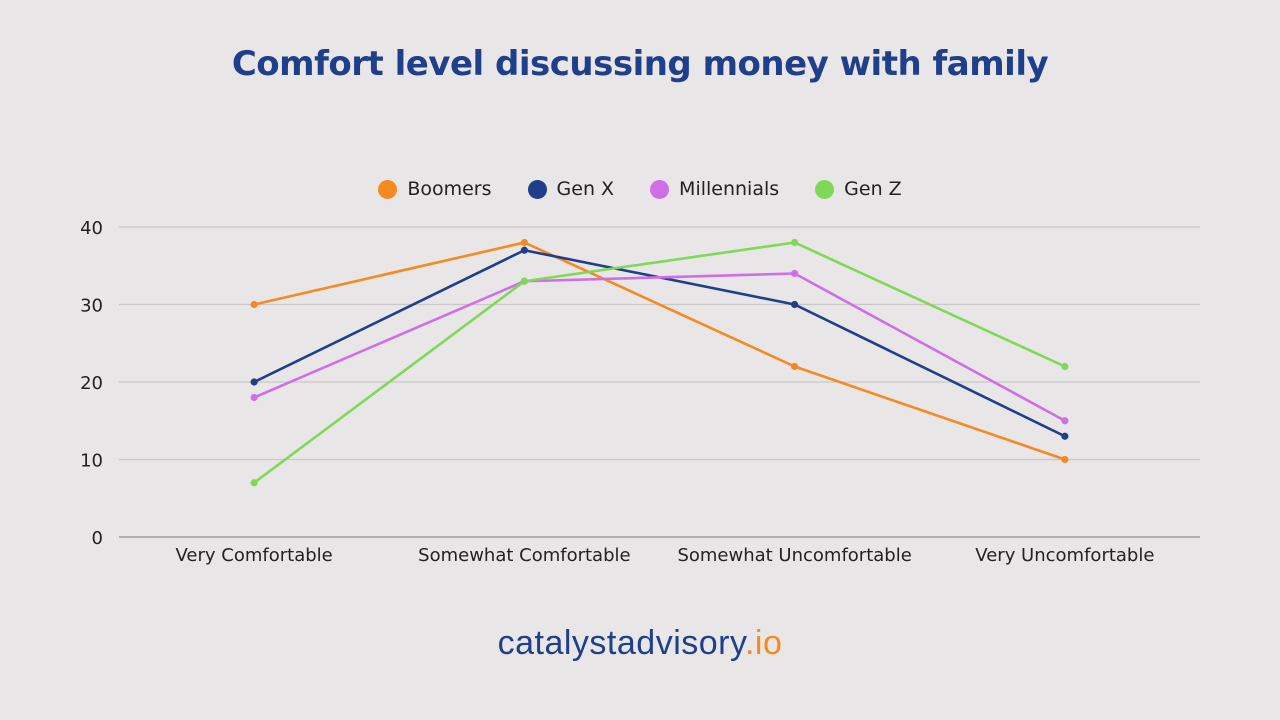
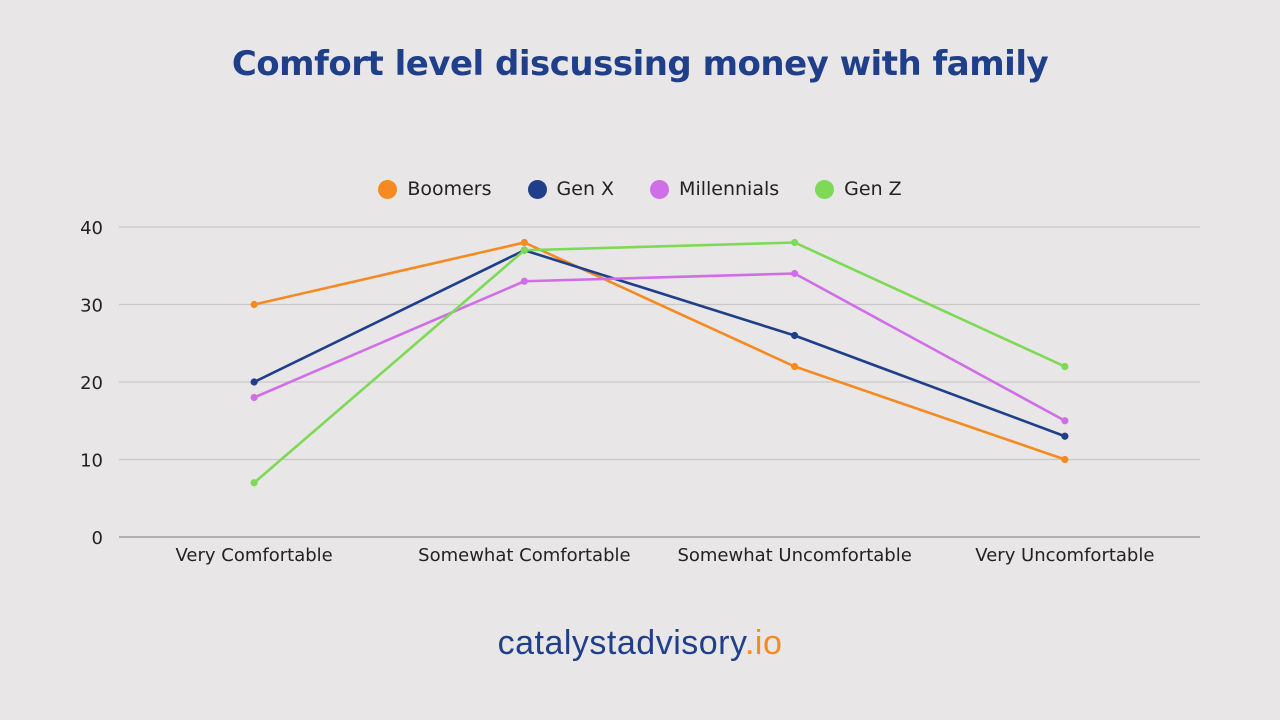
Gen Z/Somewhat Comfortable: 33 -> 37
Gen X/Somewhat Uncomfortable: 30 -> 26
